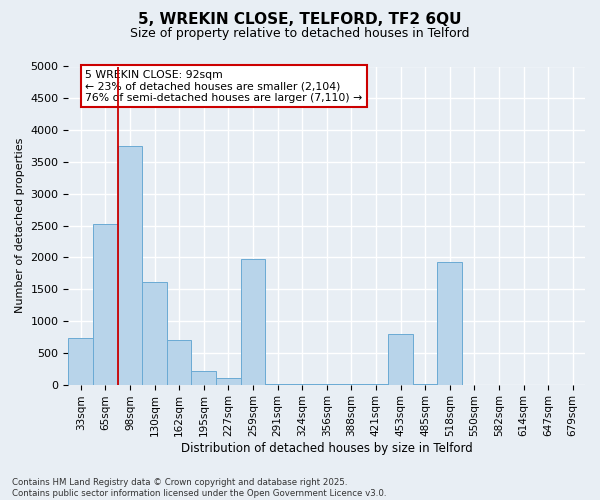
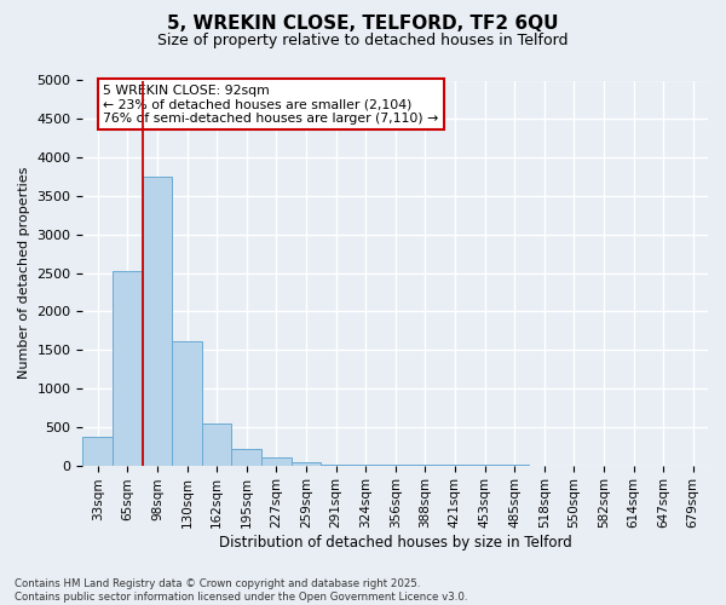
33sqm: 740 -> 370
162sqm: 700 -> 540
259sqm: 1980 -> 40
453sqm: 800 -> 0
518sqm: 1920 -> 0
